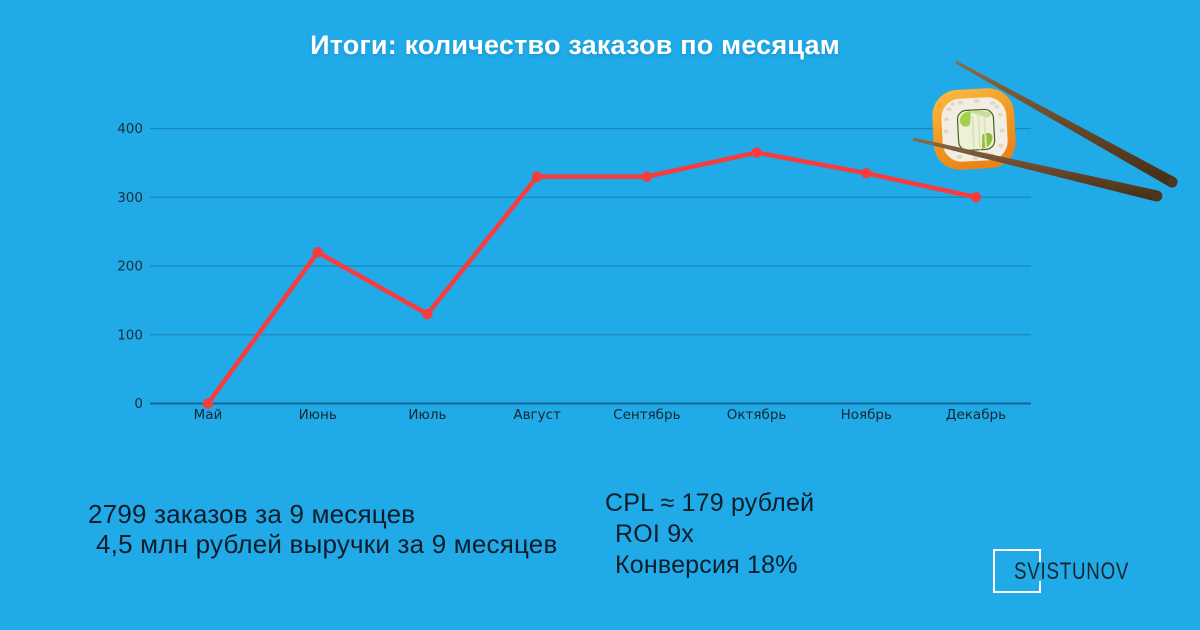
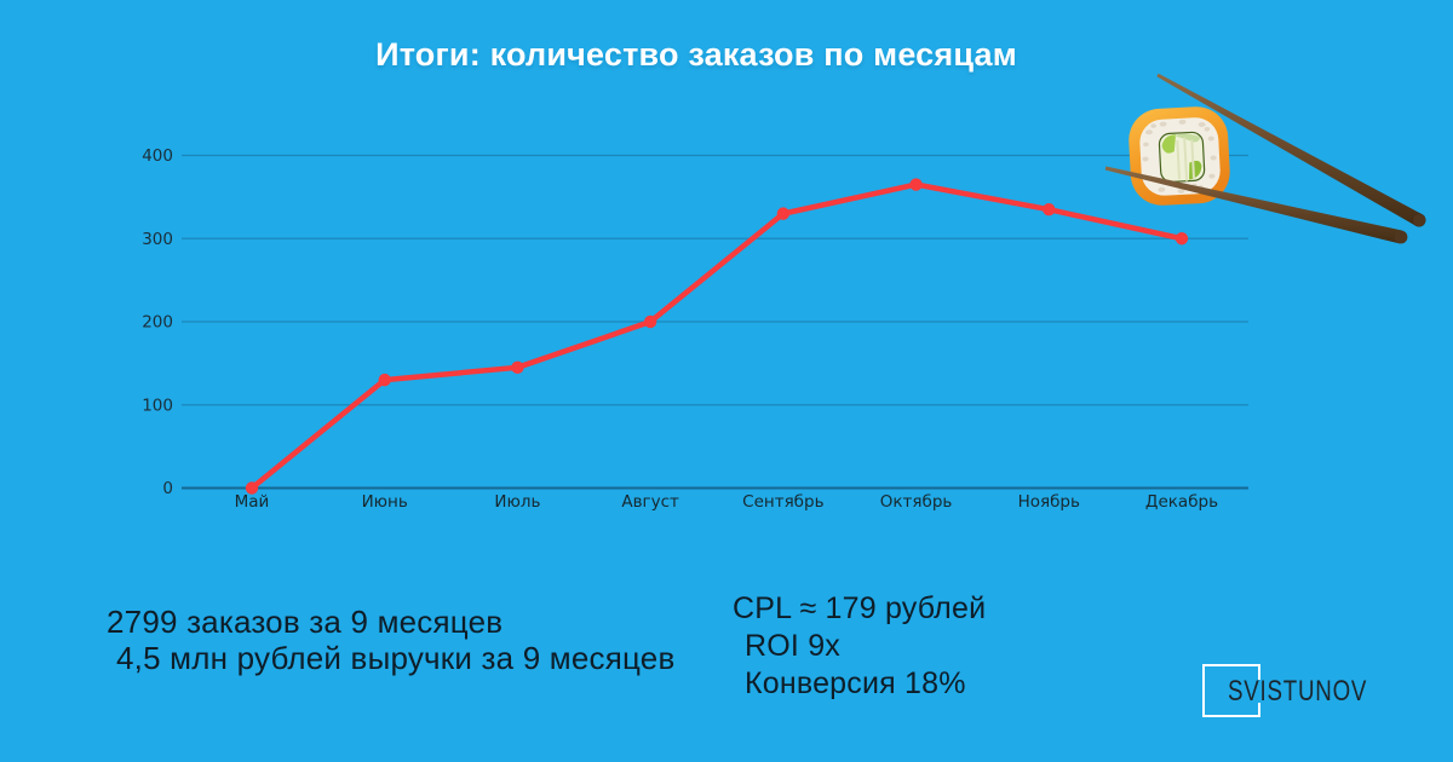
Июнь: 220 -> 130
Июль: 130 -> 140
Август: 330 -> 200
